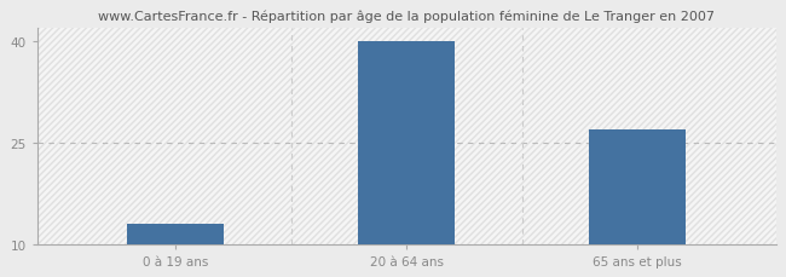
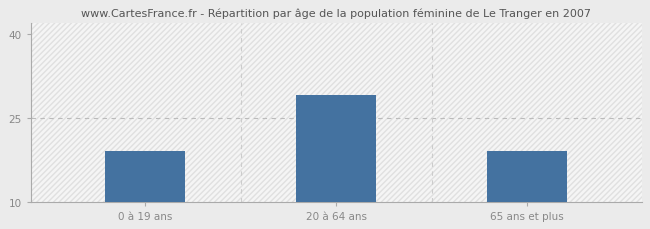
0 à 19 ans: 13 -> 19
20 à 64 ans: 40 -> 29
65 ans et plus: 27 -> 19
